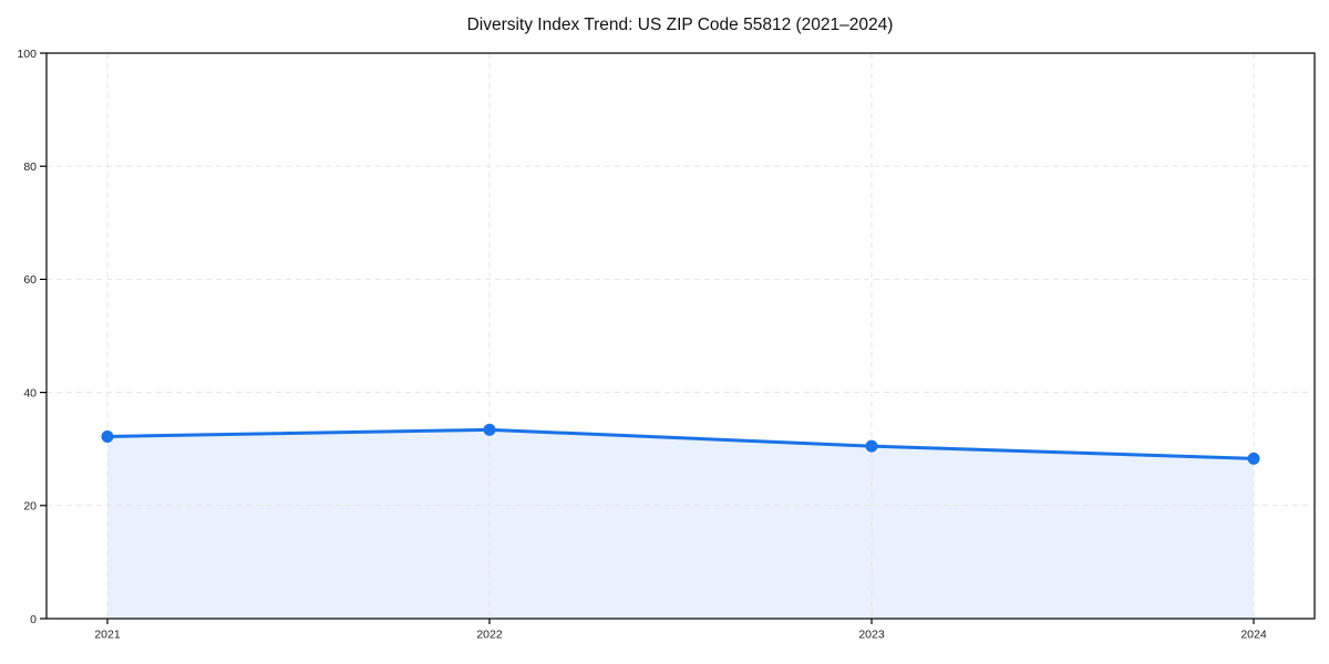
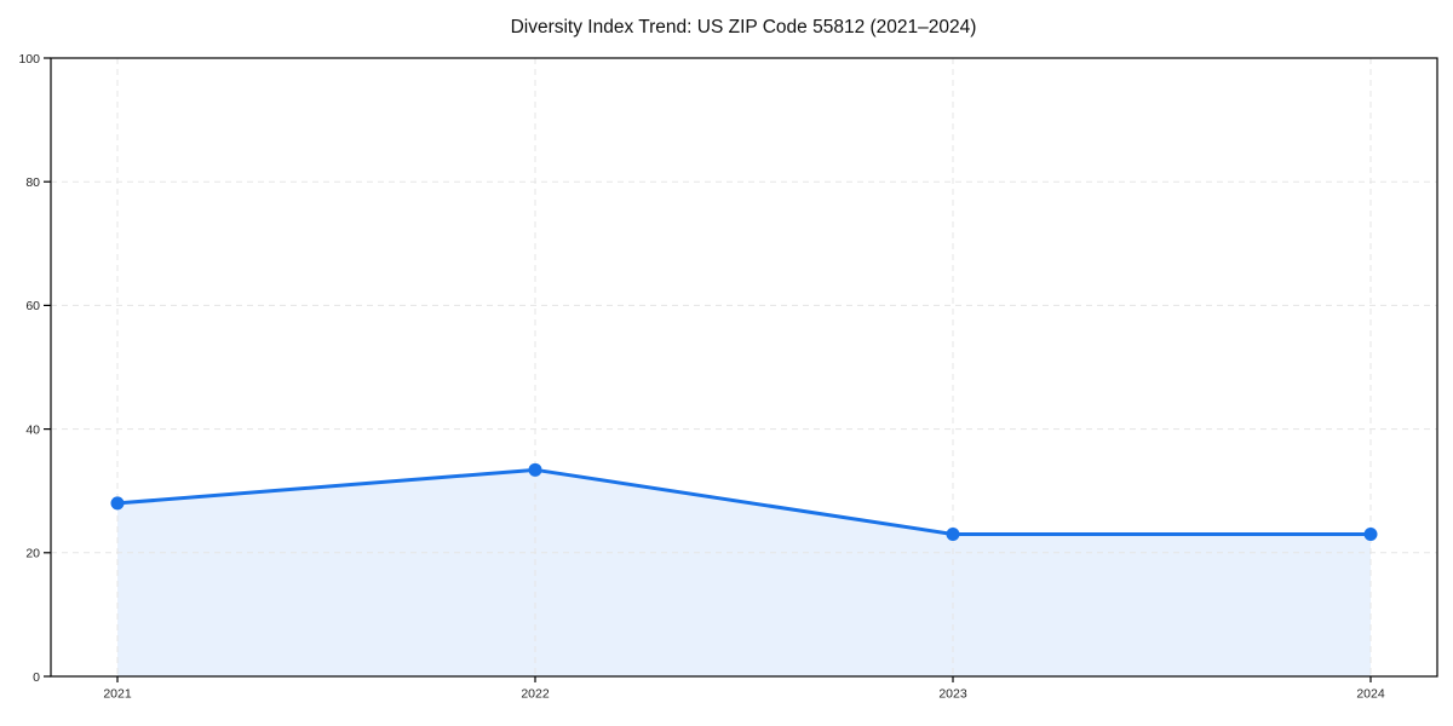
2021: 32 -> 28
2023: 30 -> 23
2024: 28 -> 23
